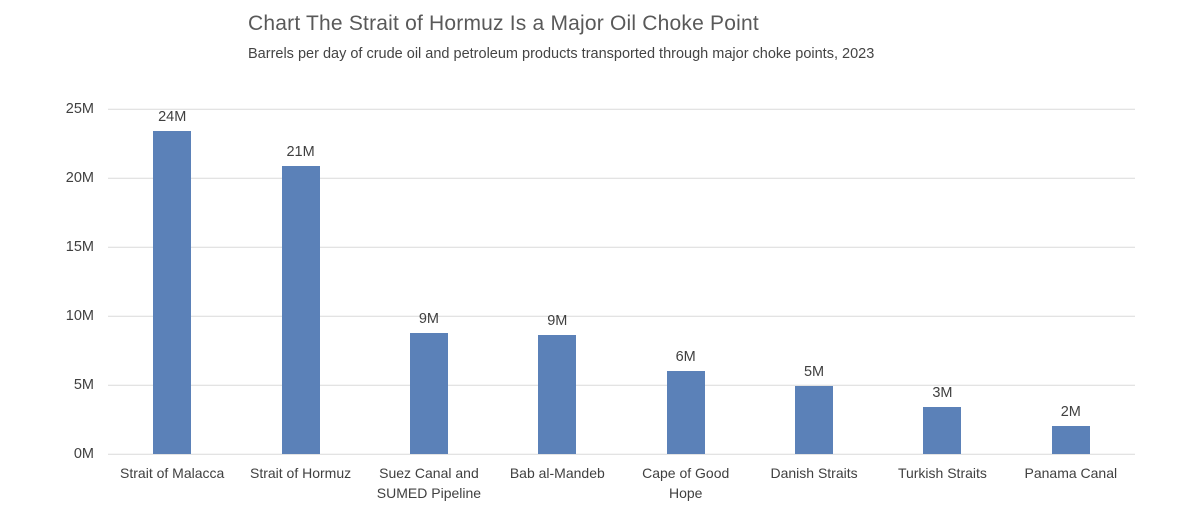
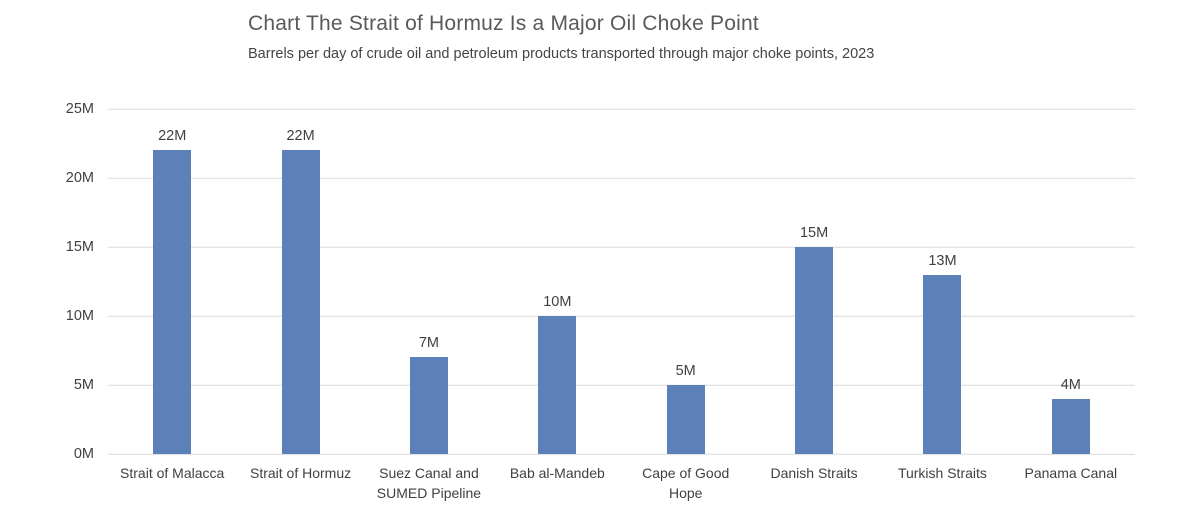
Strait of Malacca: 24M -> 22M
Strait of Hormuz: 21M -> 22M
Suez Canal and SUMED Pipeline: 9M -> 7M
Bab al-Mandeb: 9M -> 10M
Cape of Good Hope: 6M -> 5M
Danish Straits: 5M -> 15M
Turkish Straits: 3M -> 13M
Panama Canal: 2M -> 4M
